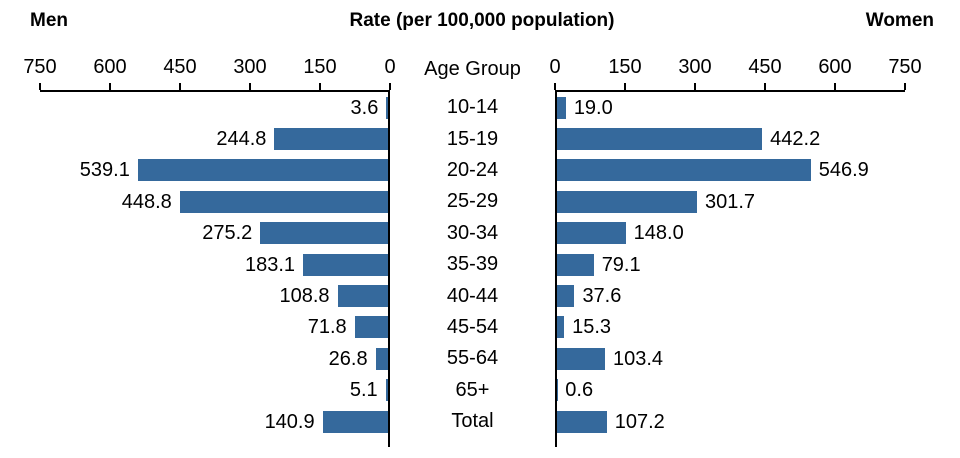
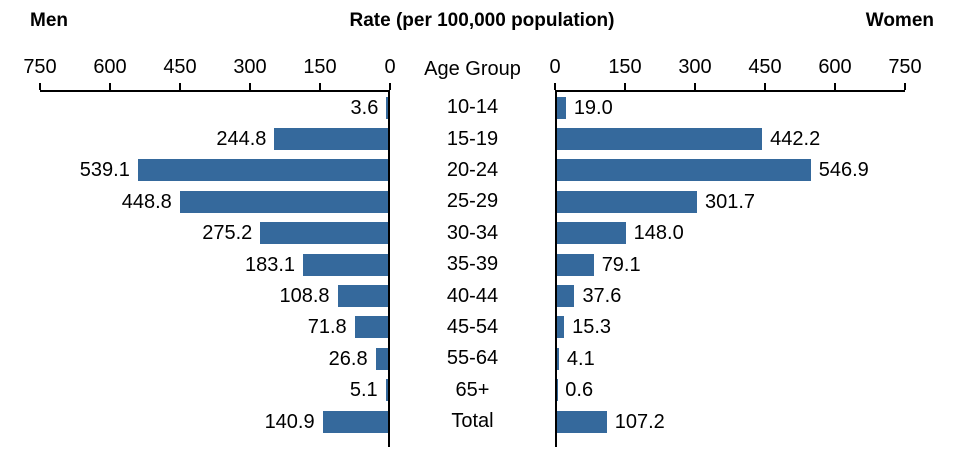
Women/55-64: 103.4 -> 4.1
